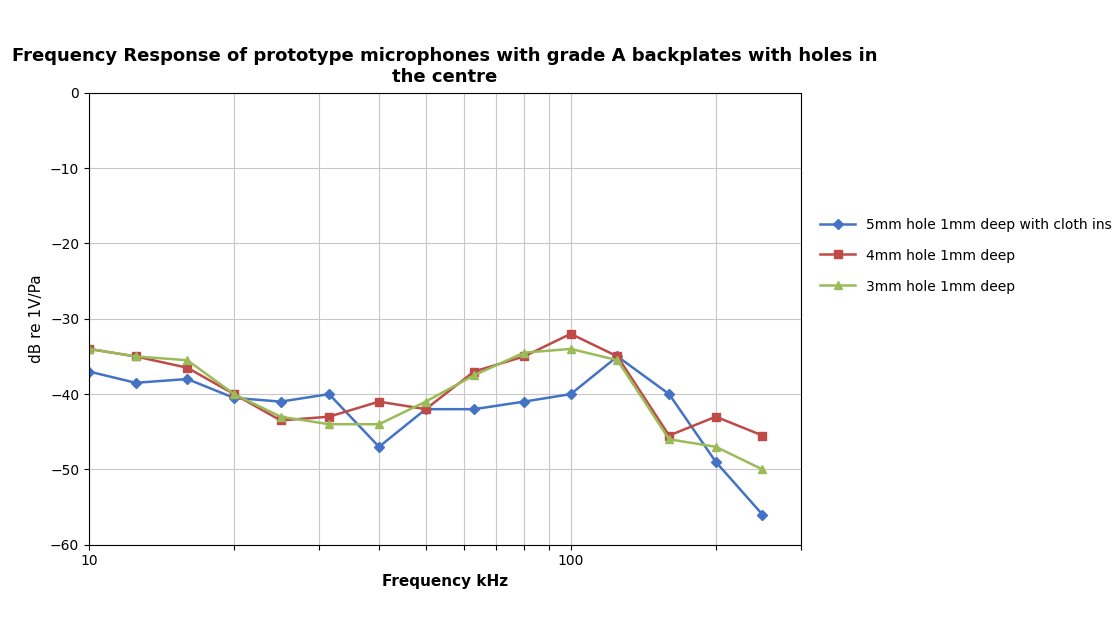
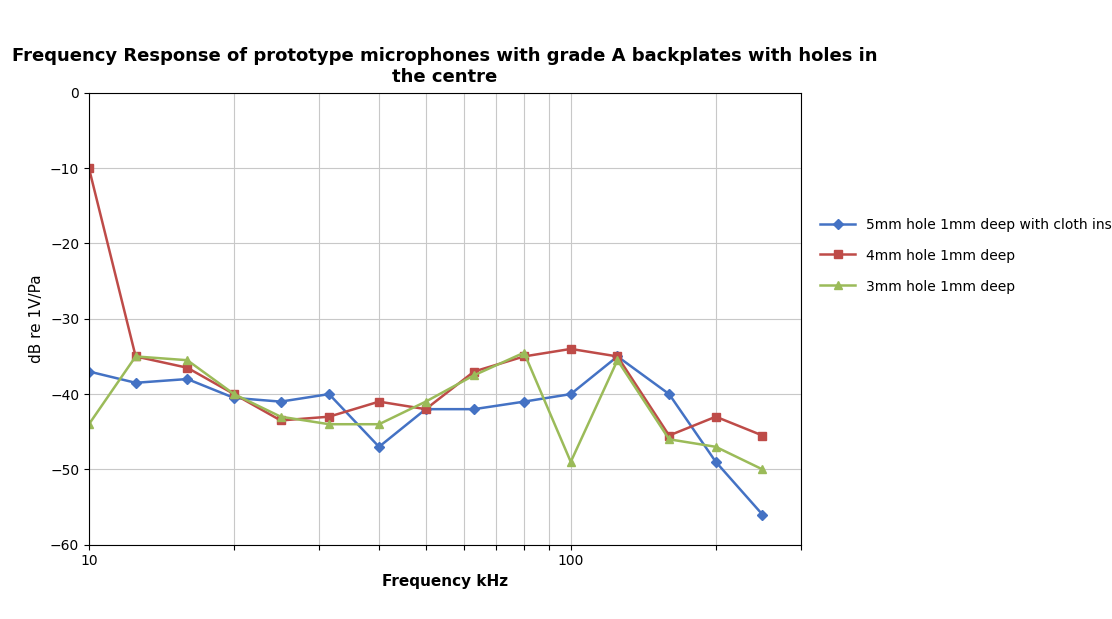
4mm hole 1mm deep/10: -34.0 -> -10.0
3mm hole 1mm deep/10: -34.0 -> -44.0
4mm hole 1mm deep/100: -32.0 -> -34.0
3mm hole 1mm deep/100: -34.0 -> -49.0
